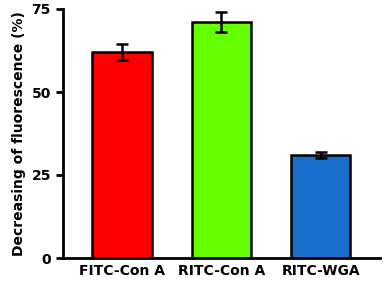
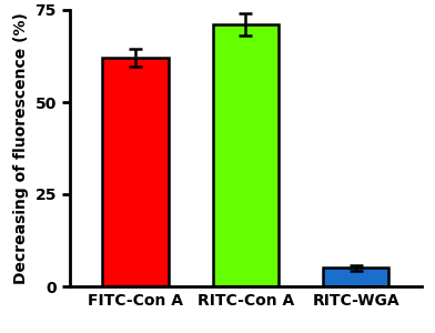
RITC-WGA: 31 -> 5
